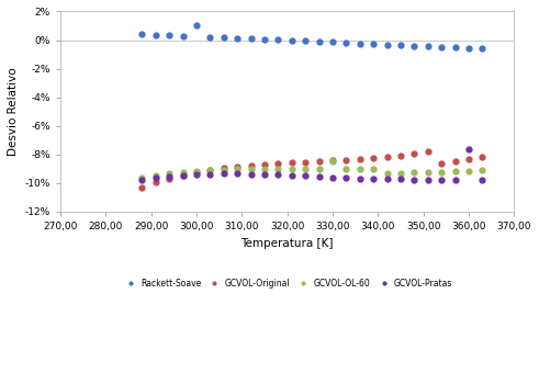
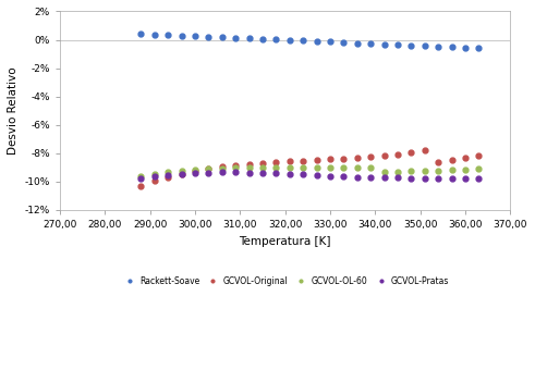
Rackett-Soave/300,00: 1.0% -> 0.3%
GCVOL-OL-60/330,00: -8.5% -> -9.0%
GCVOL-Pratas/360,00: -7.6% -> -9.8%
